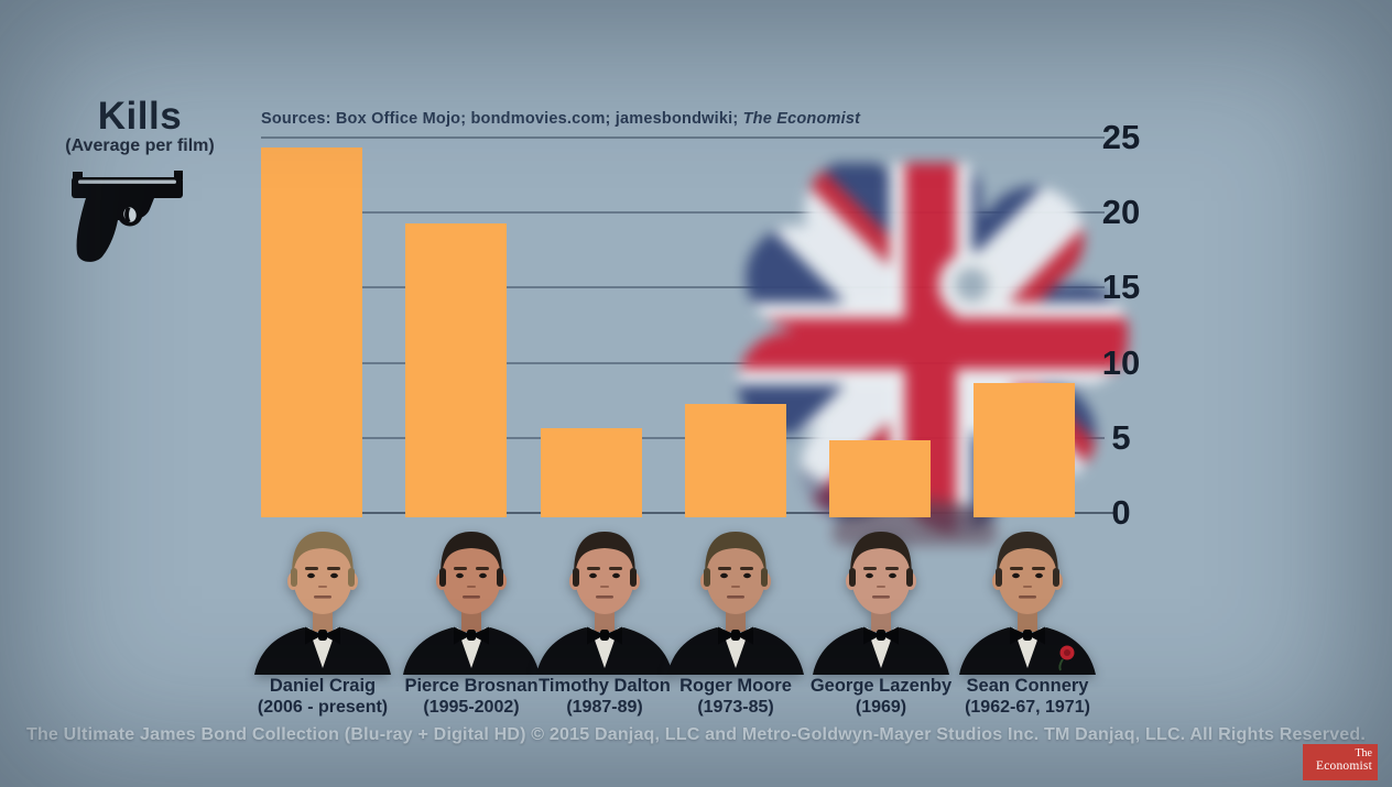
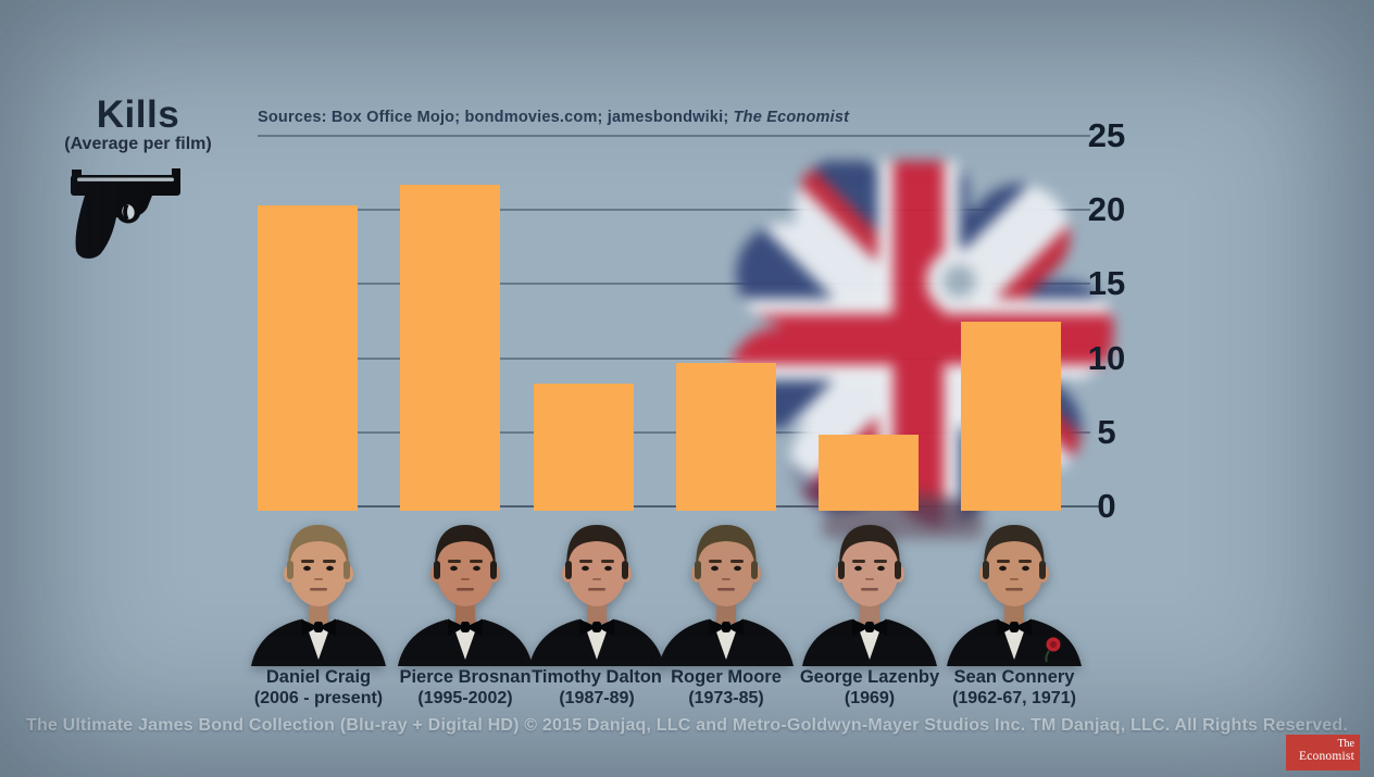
Daniel Craig: 24.3 -> 20.2
Pierce Brosnan: 19.2 -> 21.6
Timothy Dalton: 5.6 -> 8.2
Roger Moore: 7.2 -> 9.6
Sean Connery: 8.6 -> 12.4
